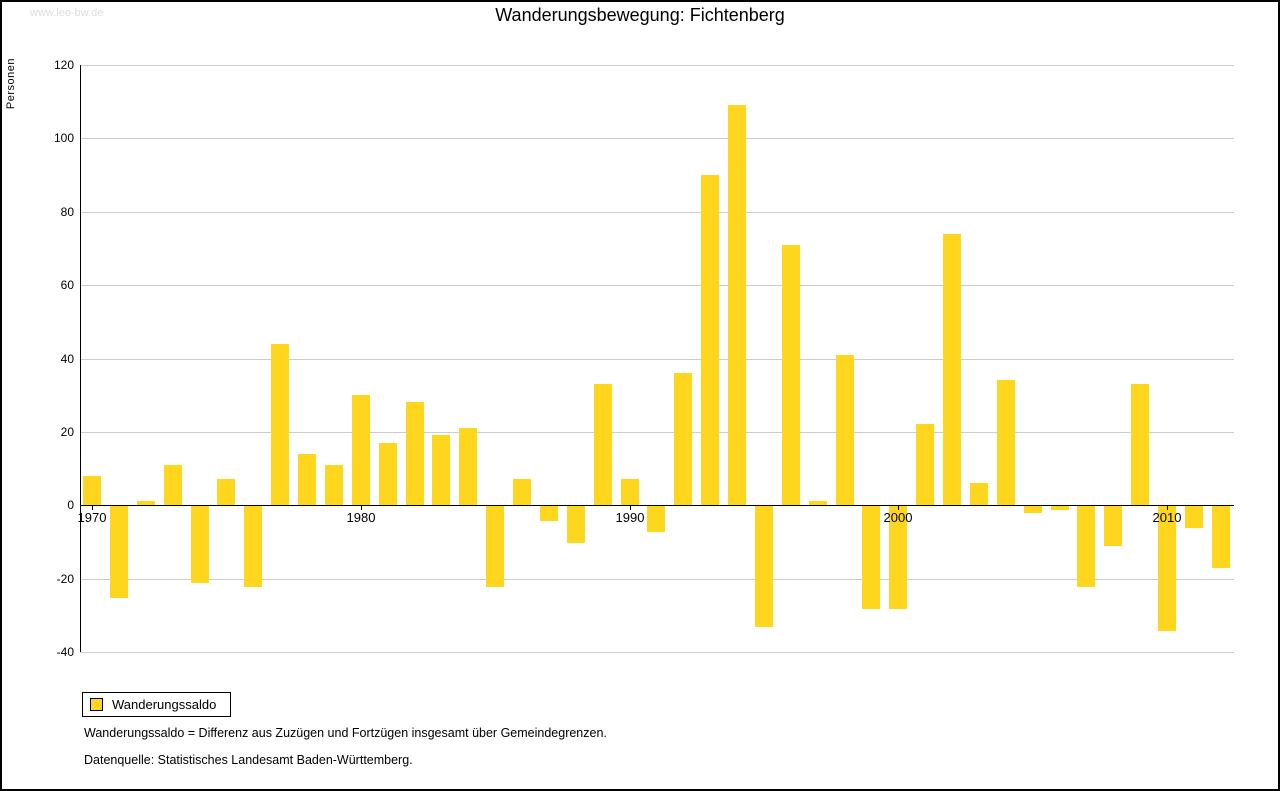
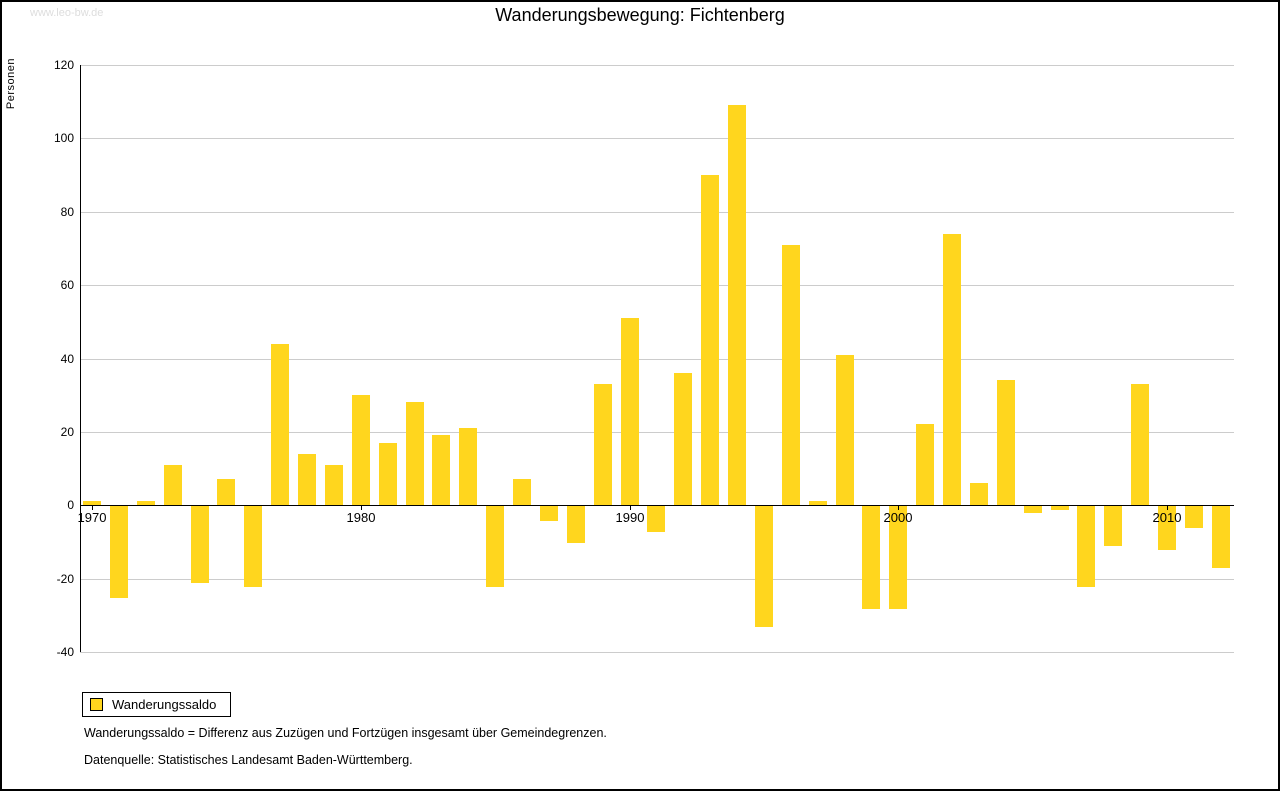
1970: 8 -> 1
1990: 7 -> 51
2010: -34 -> -12
